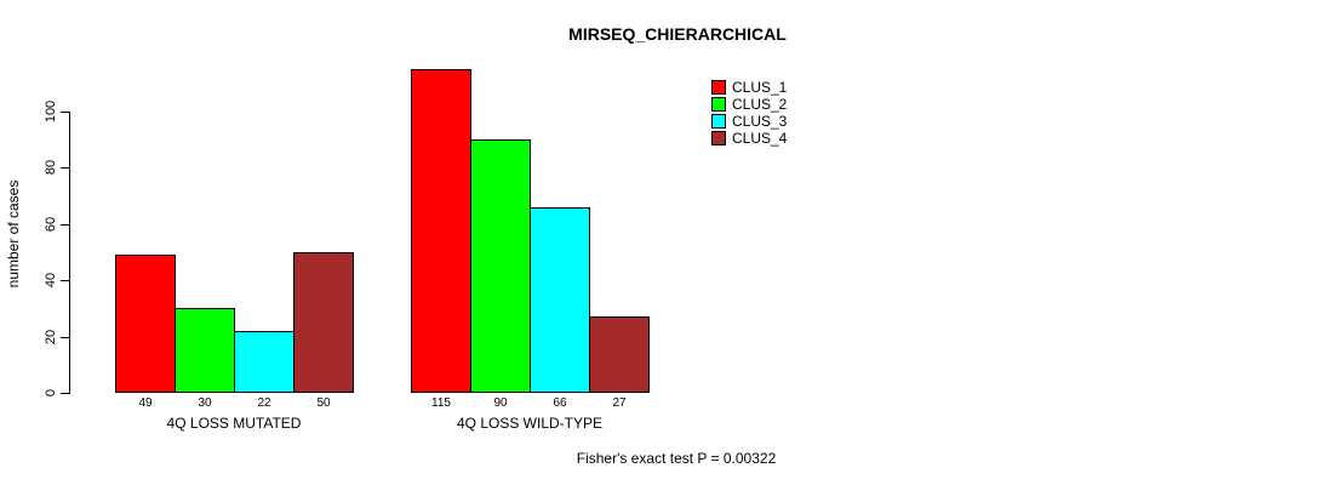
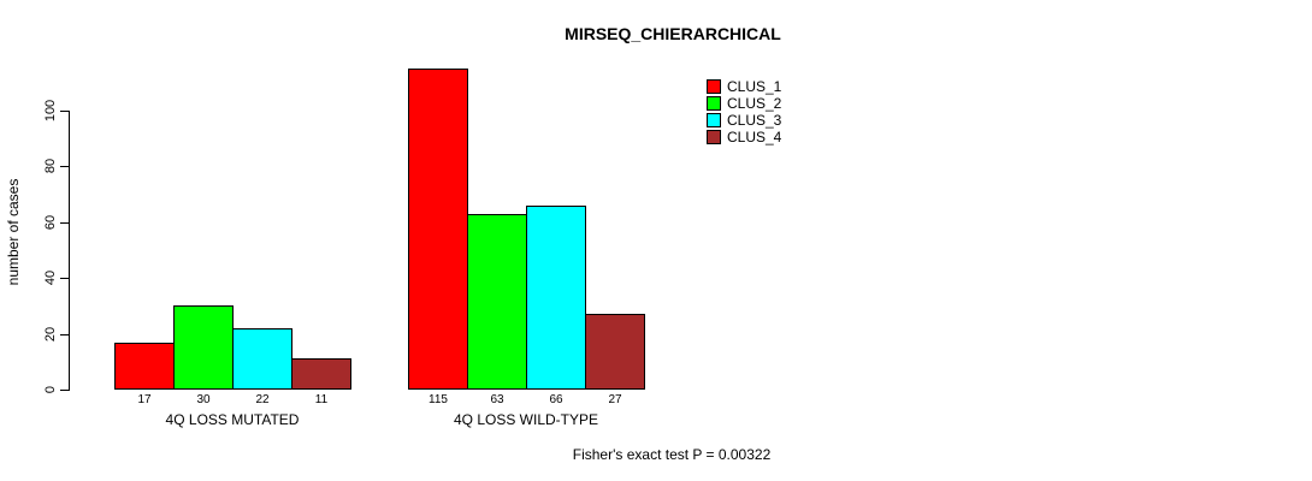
CLUS_1/4Q LOSS MUTATED: 49 -> 17
CLUS_4/4Q LOSS MUTATED: 50 -> 11
CLUS_2/4Q LOSS WILD-TYPE: 90 -> 63
